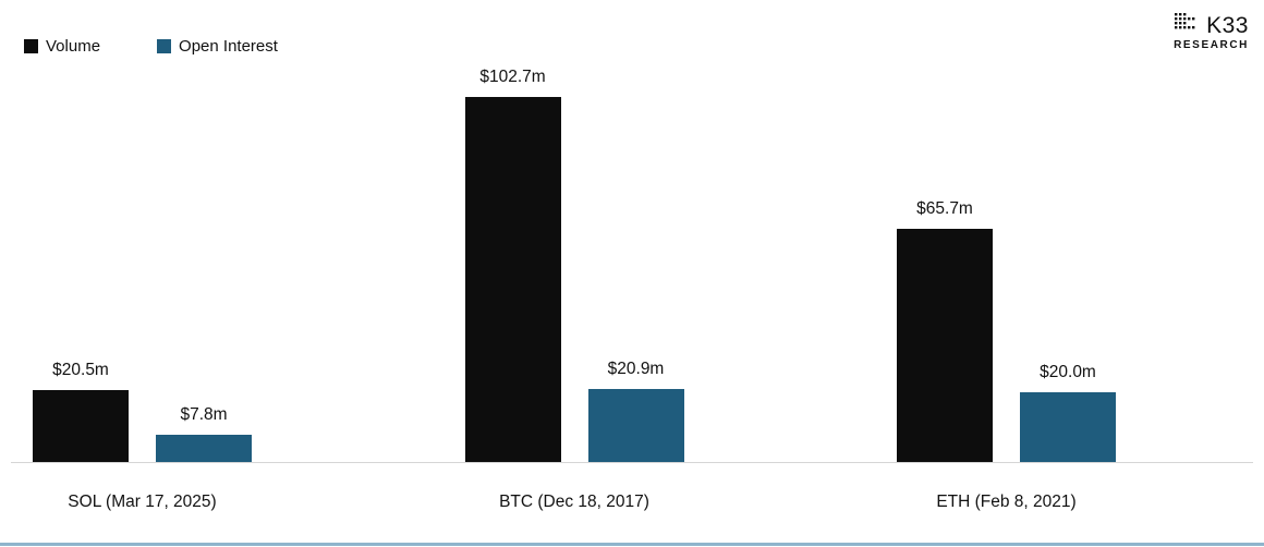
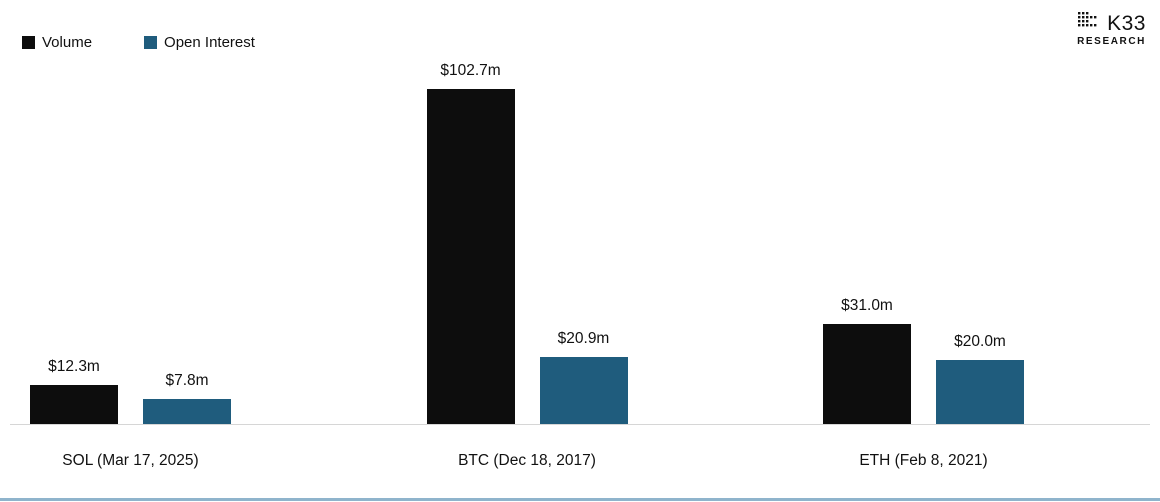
Volume/SOL (Mar 17, 2025): $20.5m -> $12.3m
Volume/ETH (Feb 8, 2021): $65.7m -> $31.0m
